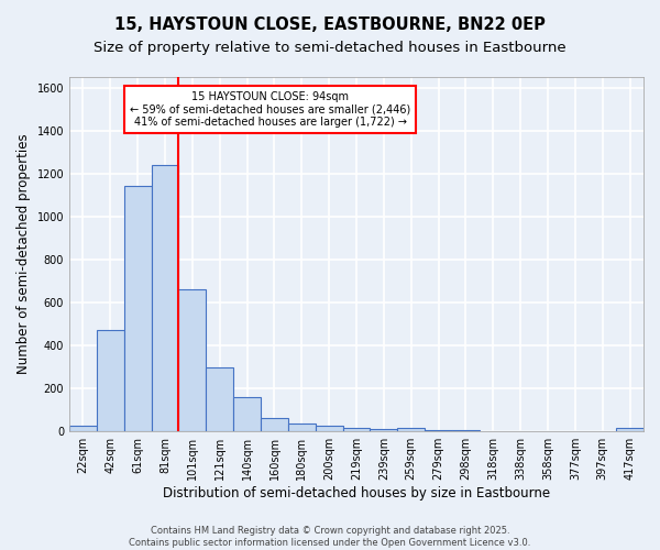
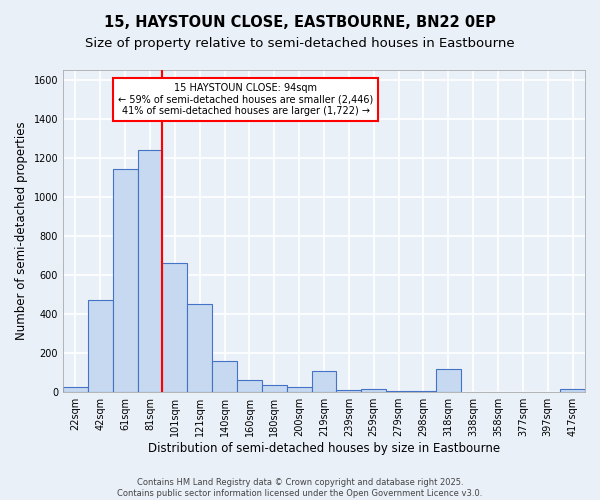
121sqm: 300 -> 450
219sqm: 20 -> 110
318sqm: 0 -> 120
